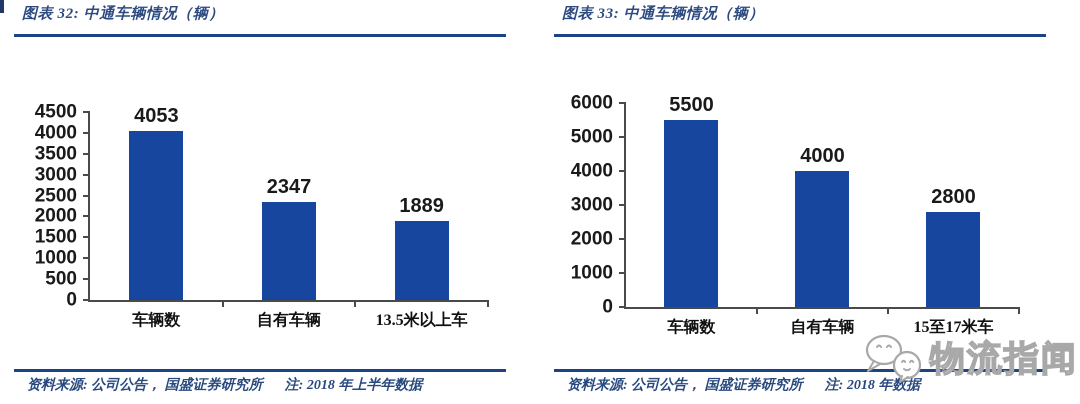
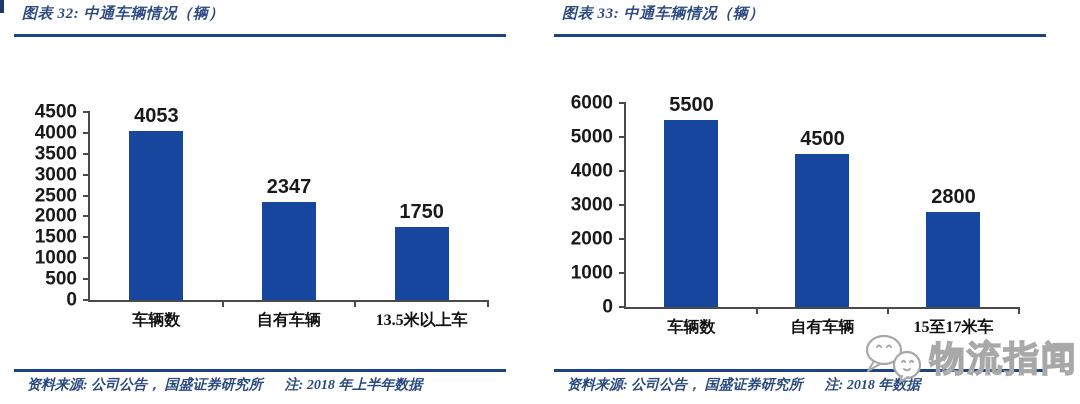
图表 32: 中通车辆情况（辆）/13.5米以上车: 1889 -> 1750
图表 33: 中通车辆情况（辆）/自有车辆: 4000 -> 4500
